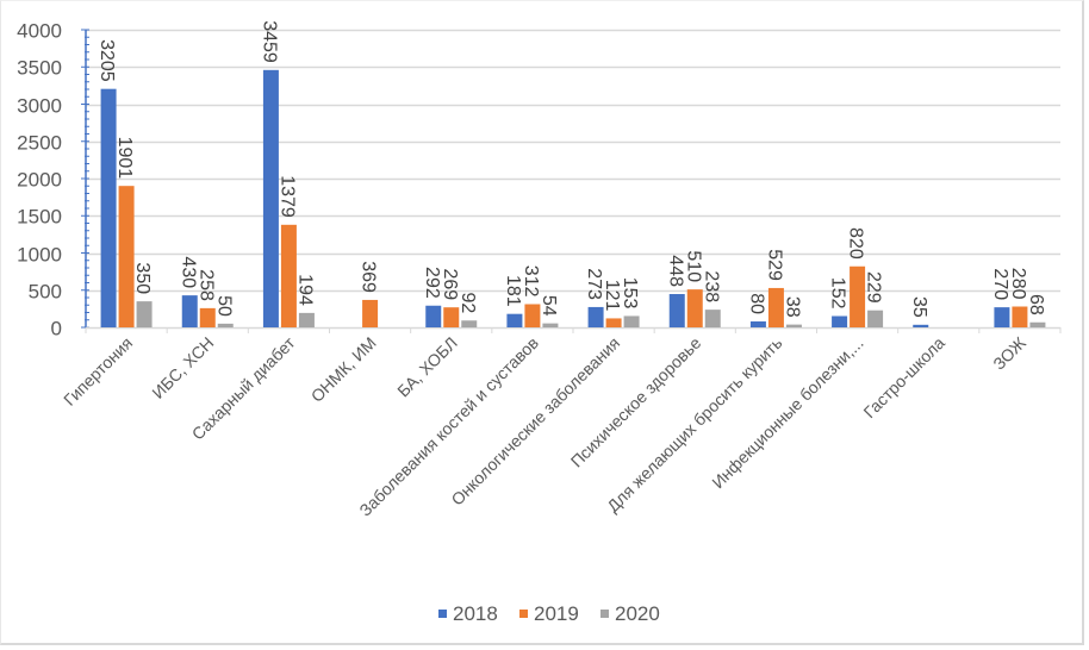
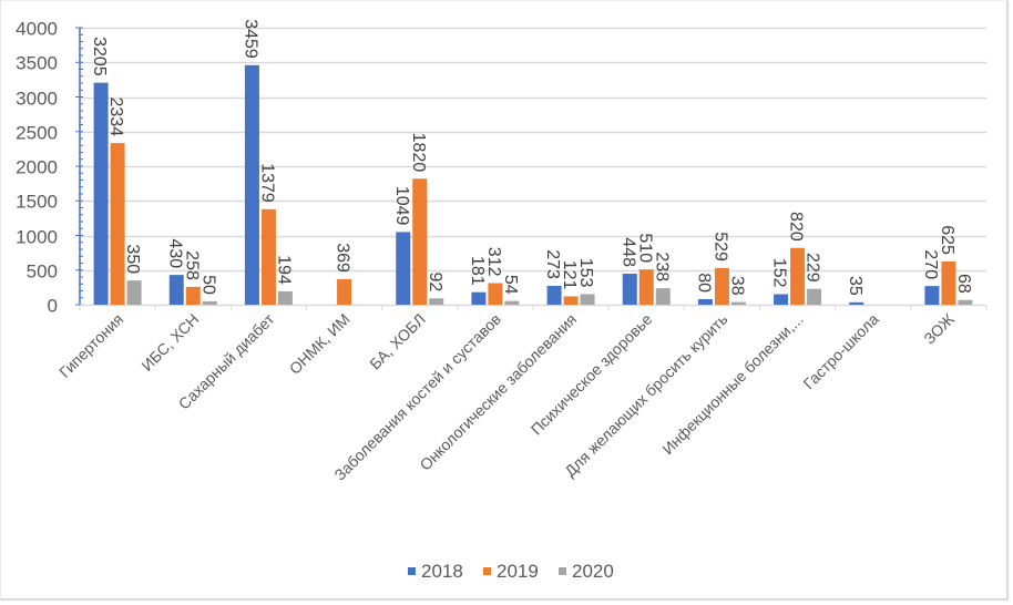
2019/Гипертония: 1901 -> 2334
2018/БА, ХОБЛ: 292 -> 1049
2019/БА, ХОБЛ: 269 -> 1820
2019/ЗОЖ: 280 -> 625
